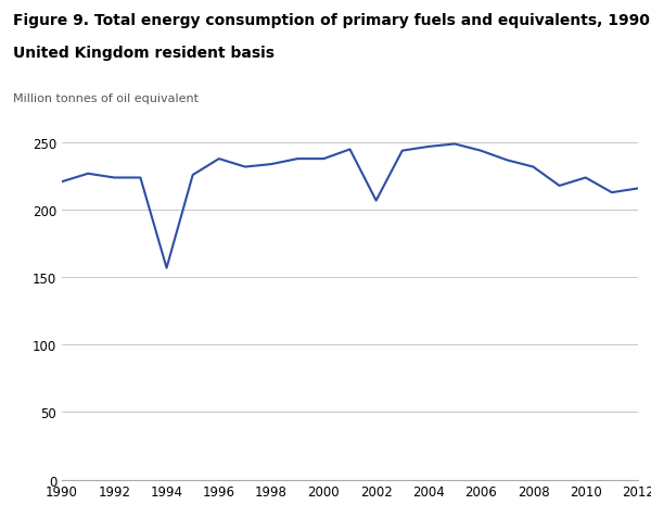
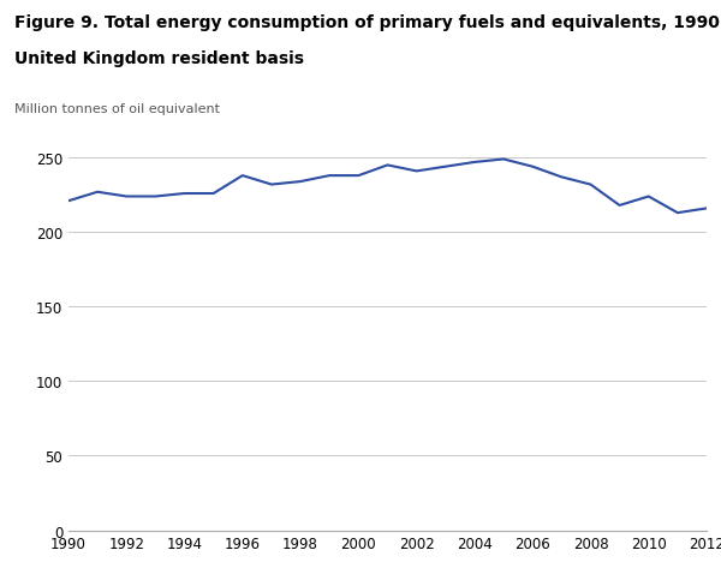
1994: 157 -> 226
2002: 207 -> 241
